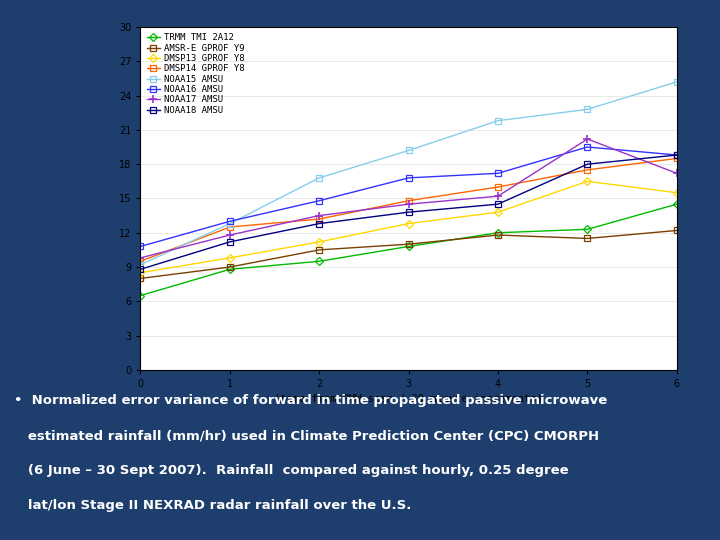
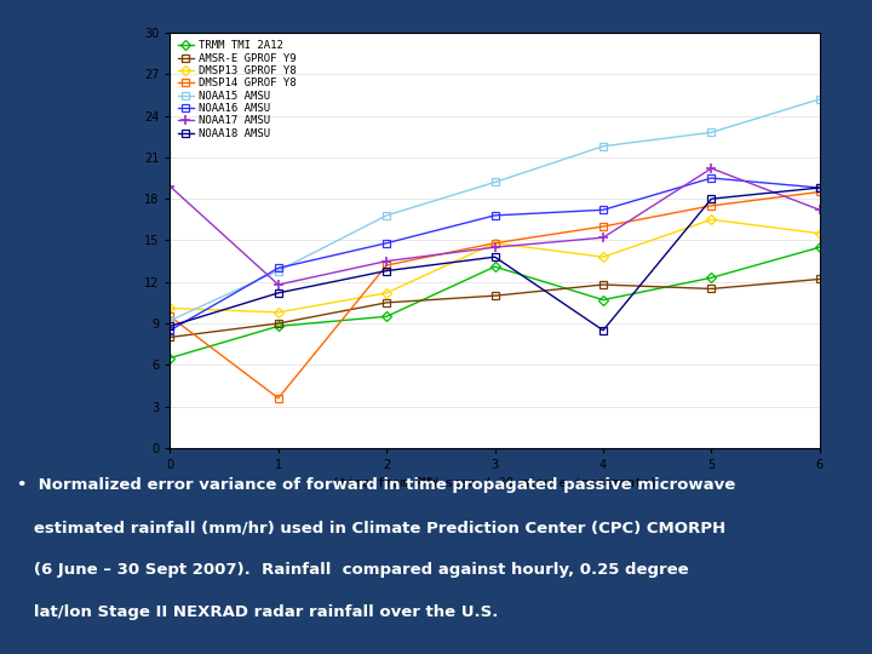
DMSP13 GPROF Y8/0: 8.5 -> 10.1
NOAA16 AMSU/0: 10.8 -> 8.5
NOAA17 AMSU/0: 9.8 -> 18.9
DMSP14 GPROF Y8/1: 12.5 -> 3.6
TRMM TMI 2A12/3: 10.8 -> 13.1
DMSP13 GPROF Y8/3: 12.8 -> 14.8
TRMM TMI 2A12/4: 12.0 -> 10.7
NOAA18 AMSU/4: 14.5 -> 8.5
